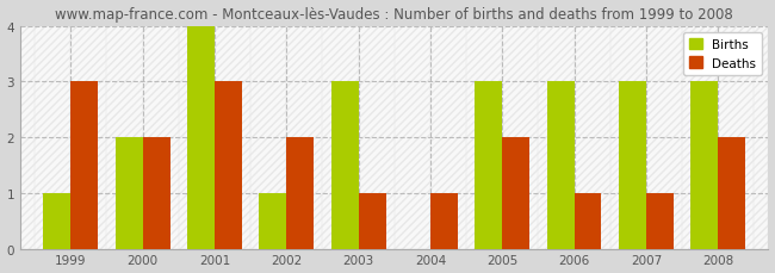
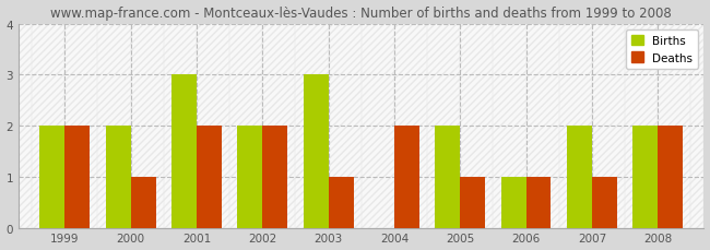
Births/1999: 1 -> 2
Deaths/1999: 3 -> 2
Deaths/2000: 2 -> 1
Births/2001: 4 -> 3
Deaths/2001: 3 -> 2
Births/2002: 1 -> 2
Deaths/2004: 1 -> 2
Births/2005: 3 -> 2
Deaths/2005: 2 -> 1
Births/2006: 3 -> 1
Births/2007: 3 -> 2
Births/2008: 3 -> 2
